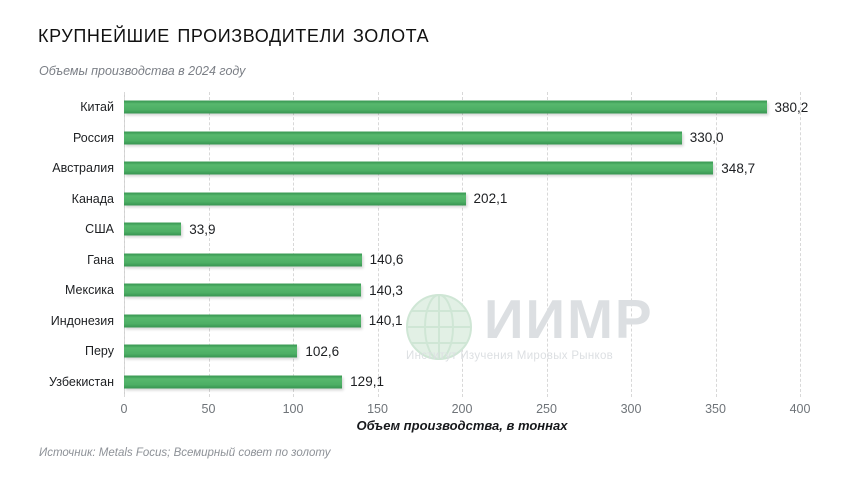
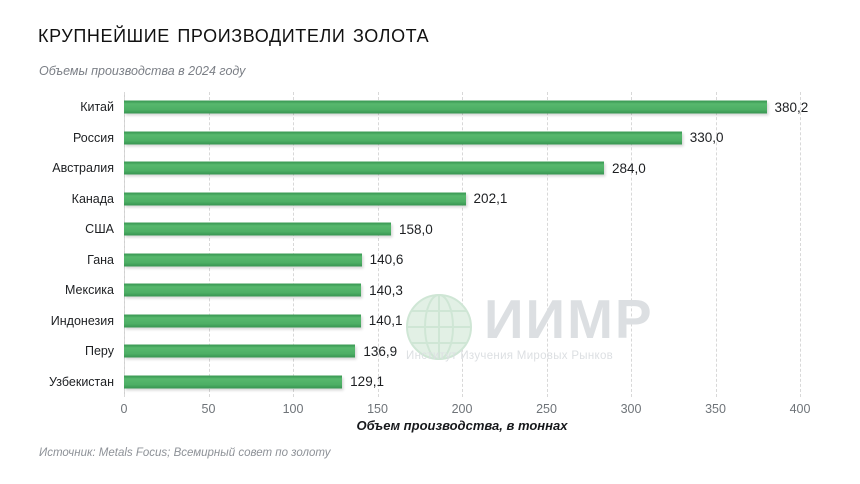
Австралия: 348,7 -> 284,0
США: 33,9 -> 158,0
Перу: 102,6 -> 136,9
